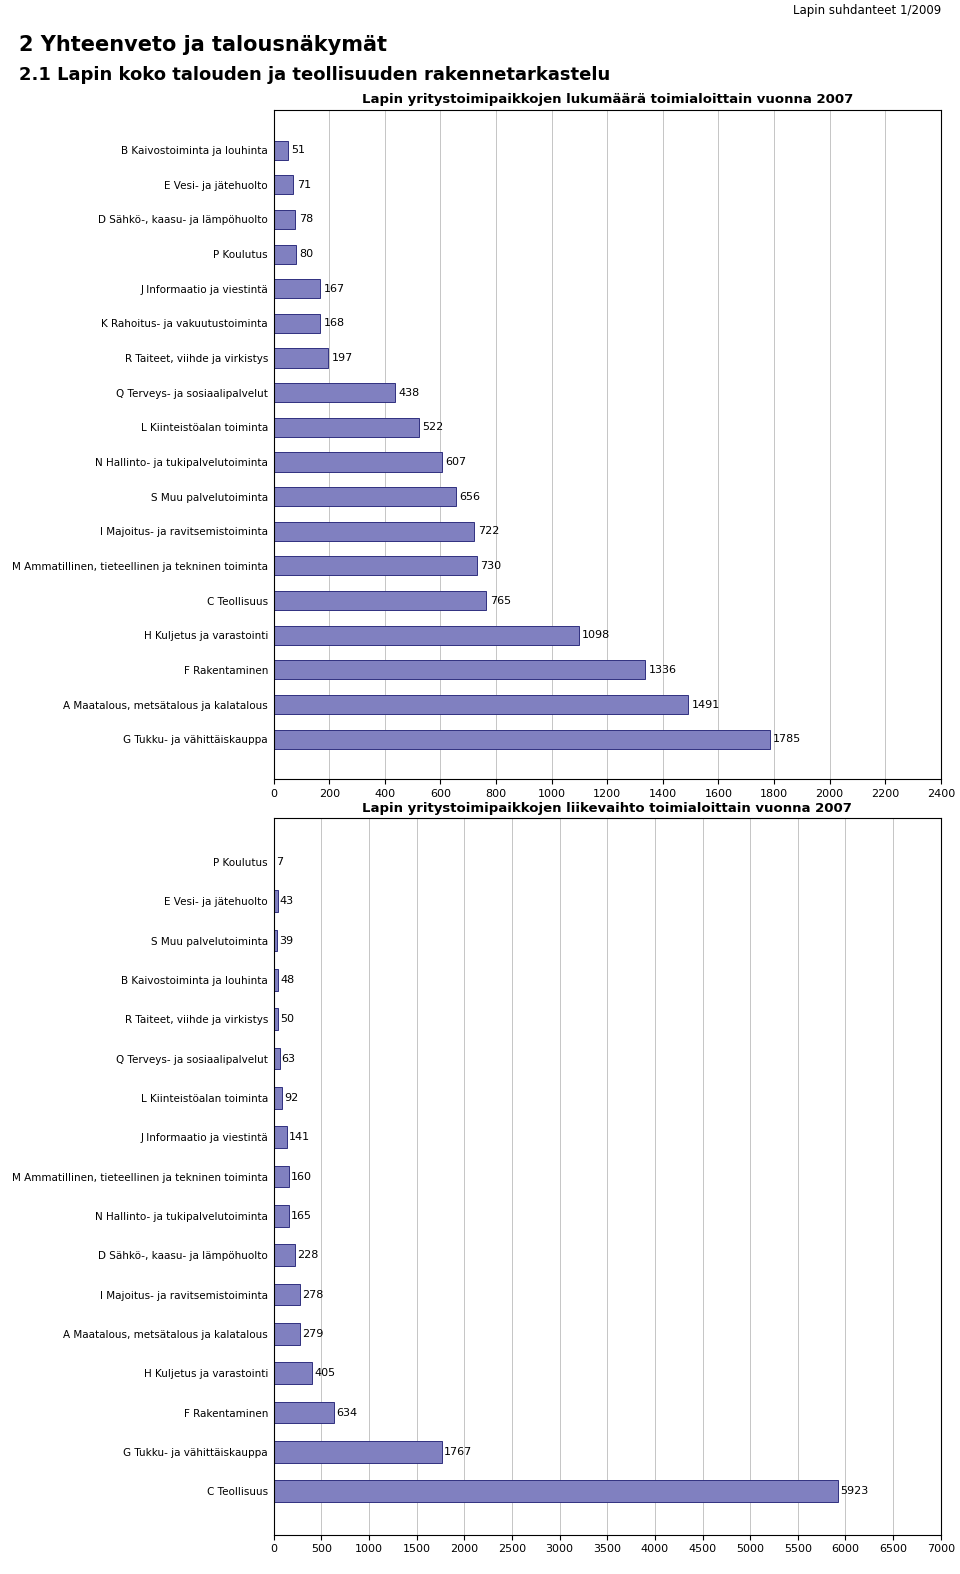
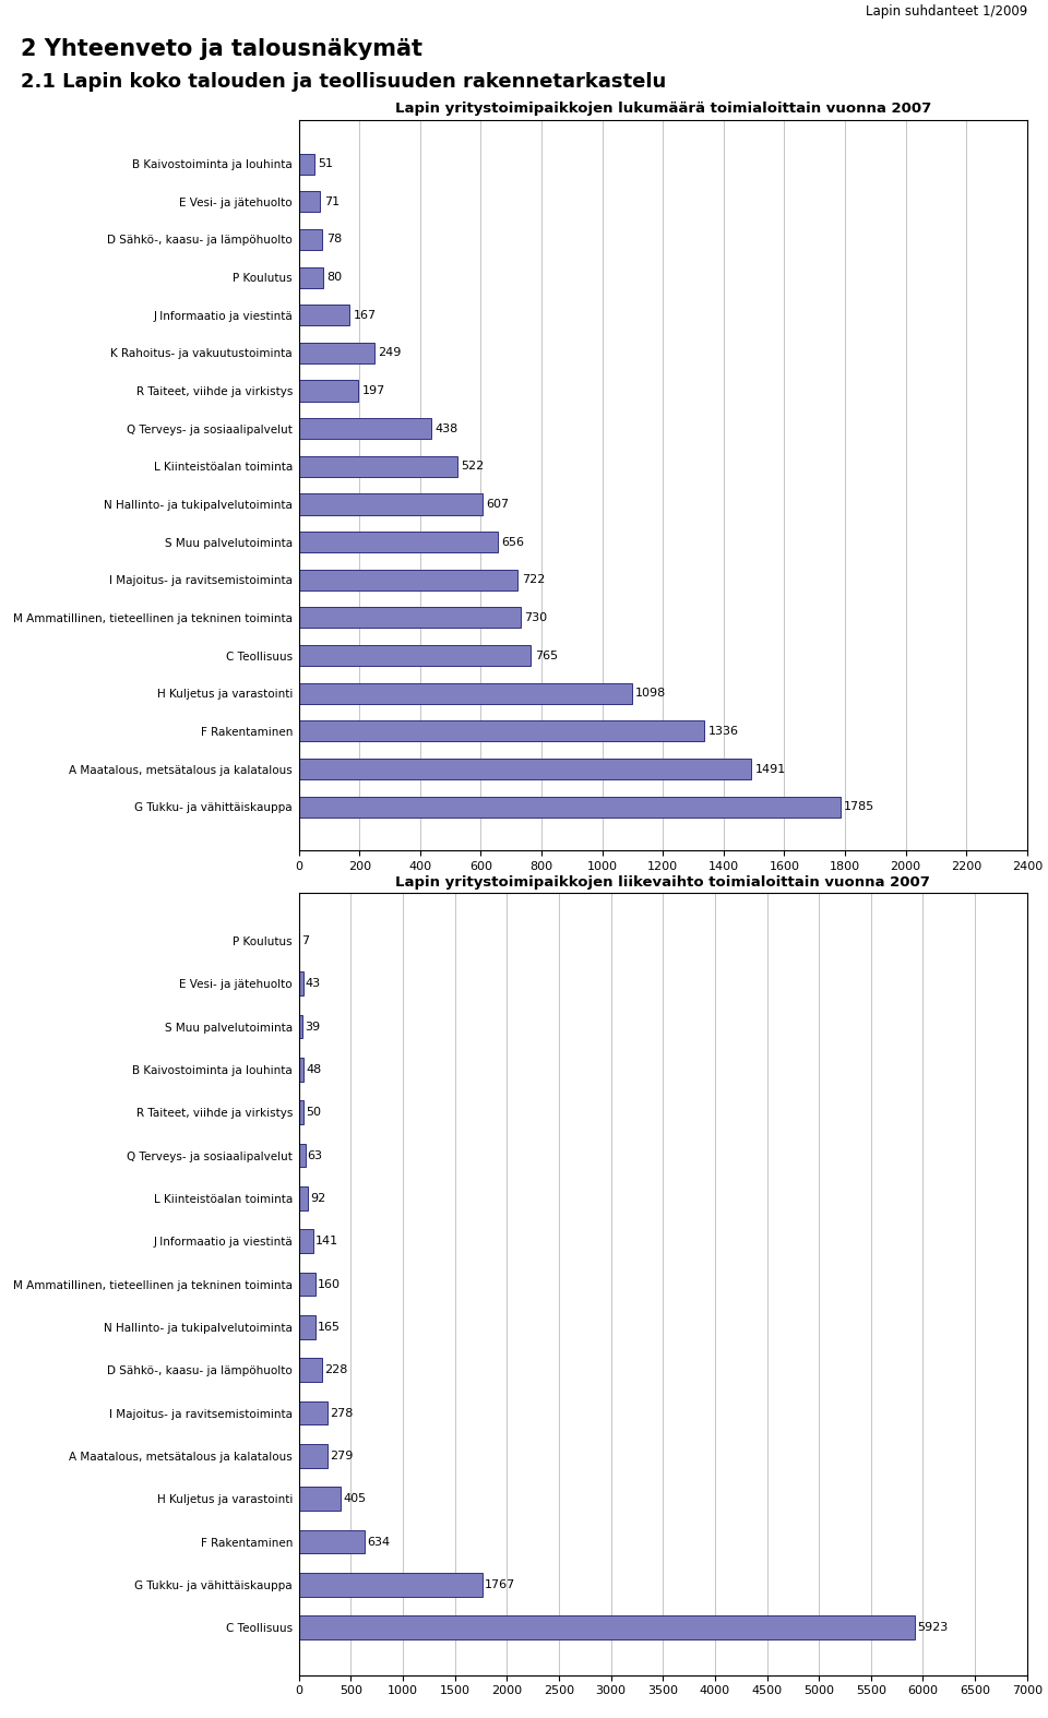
K Rahoitus- ja vakuutustoiminta: 168 -> 249
